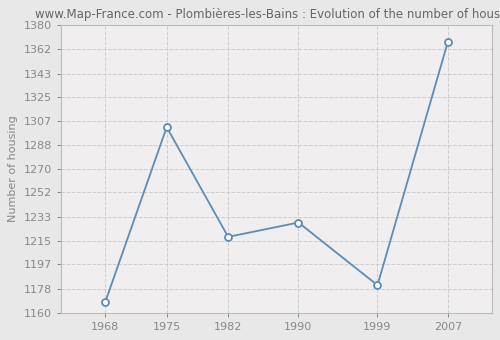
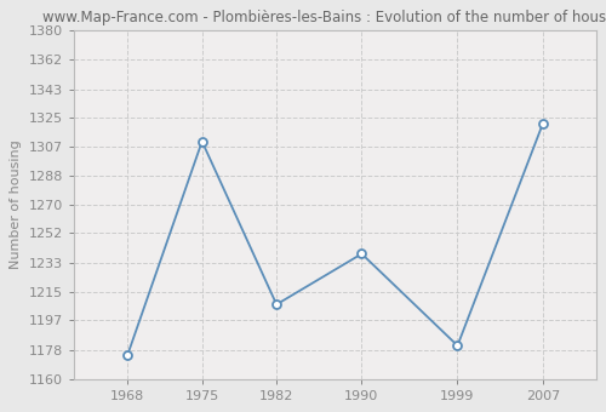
1968: 1168 -> 1175
1975: 1302 -> 1310
1982: 1218 -> 1207
1990: 1229 -> 1239
2007: 1367 -> 1321
